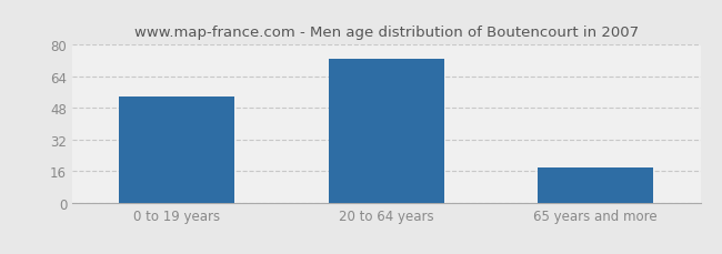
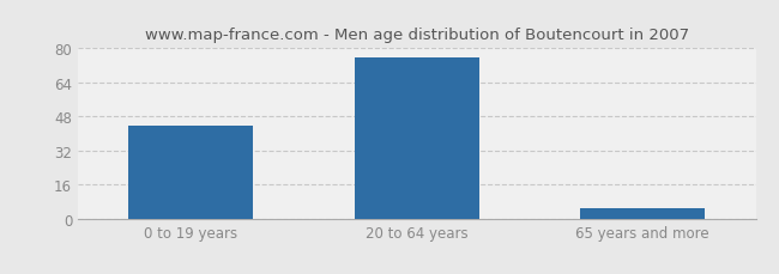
0 to 19 years: 54 -> 44
20 to 64 years: 73 -> 76
65 years and more: 18 -> 5
